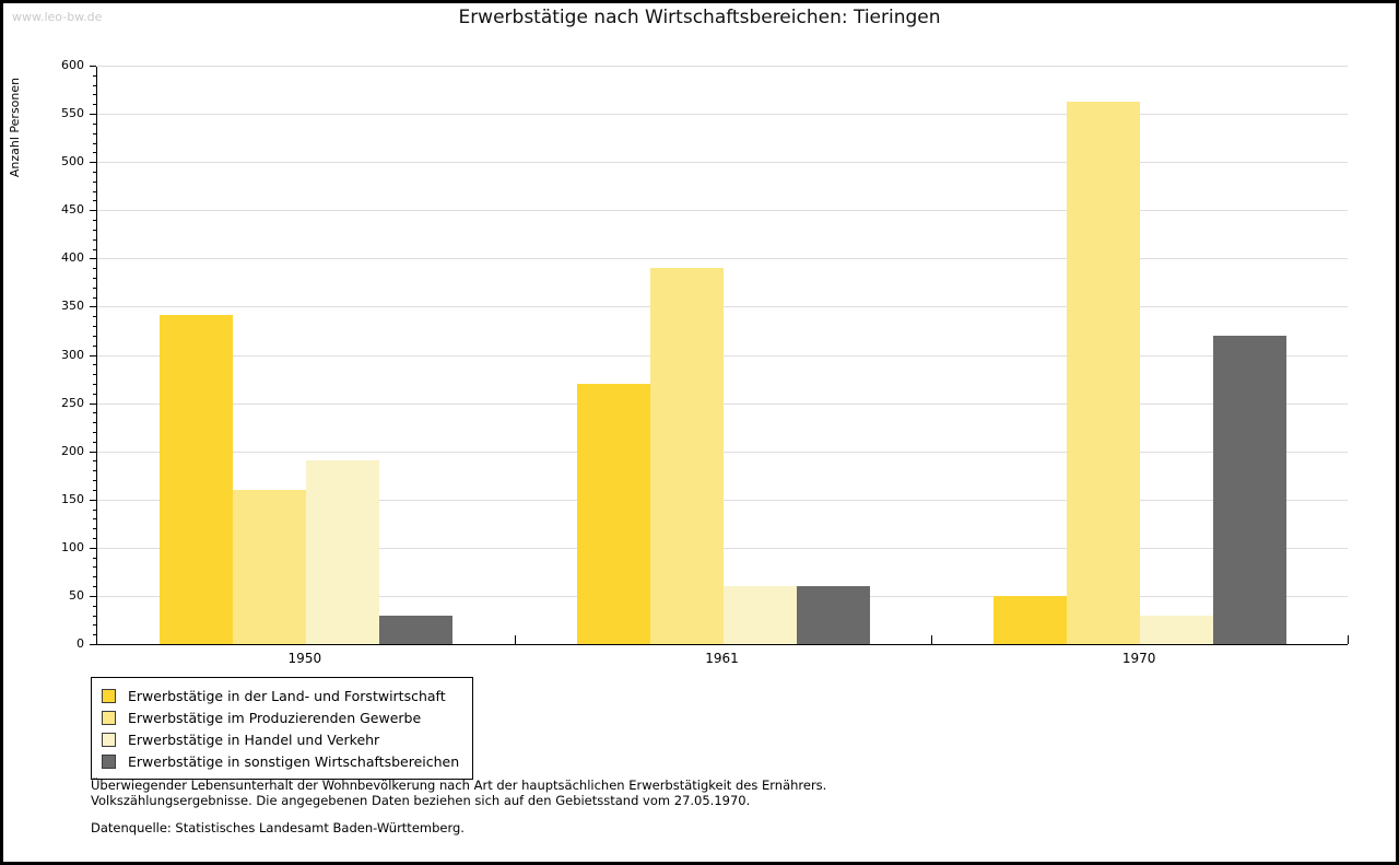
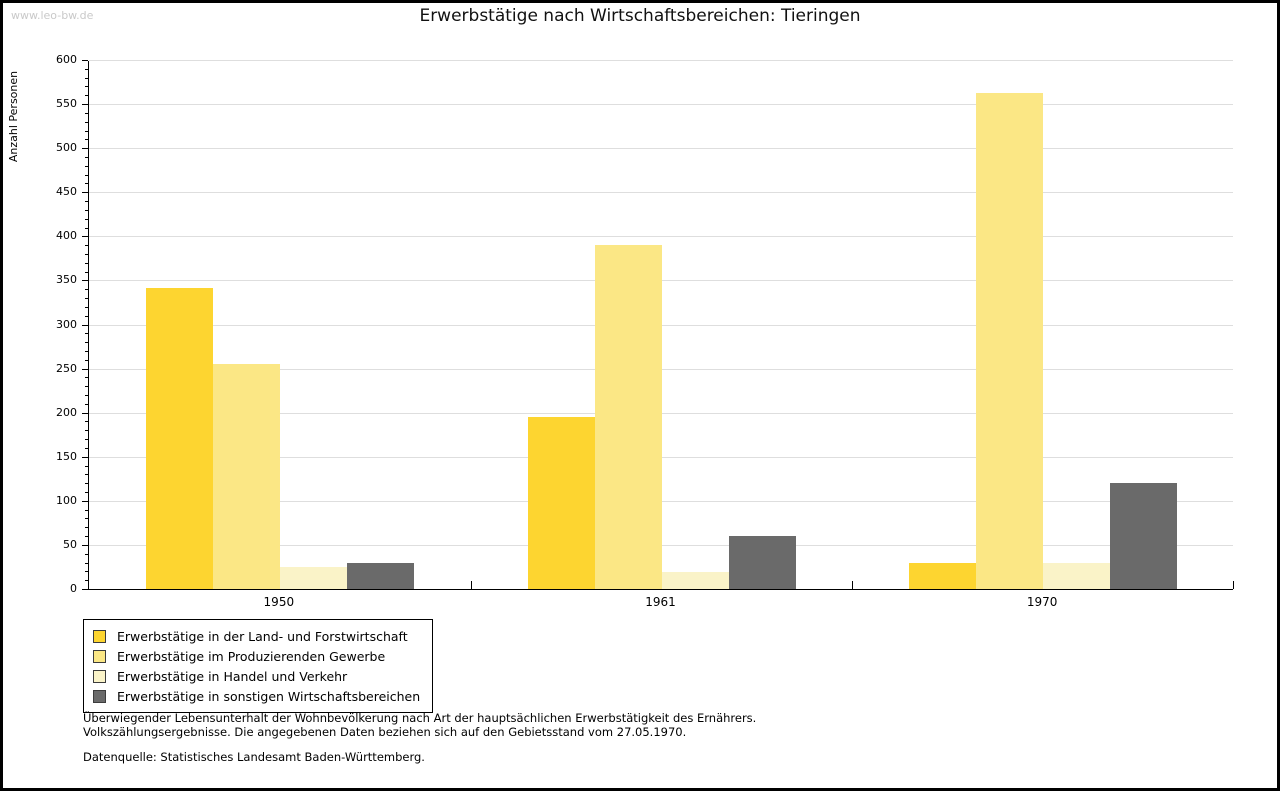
Erwerbstätige im Produzierenden Gewerbe/1950: 160 -> 260
Erwerbstätige in Handel und Verkehr/1950: 190 -> 20
Erwerbstätige in der Land- und Forstwirtschaft/1961: 270 -> 200
Erwerbstätige in Handel und Verkehr/1961: 60 -> 20
Erwerbstätige in der Land- und Forstwirtschaft/1970: 50 -> 30
Erwerbstätige in sonstigen Wirtschaftsbereichen/1970: 320 -> 120
